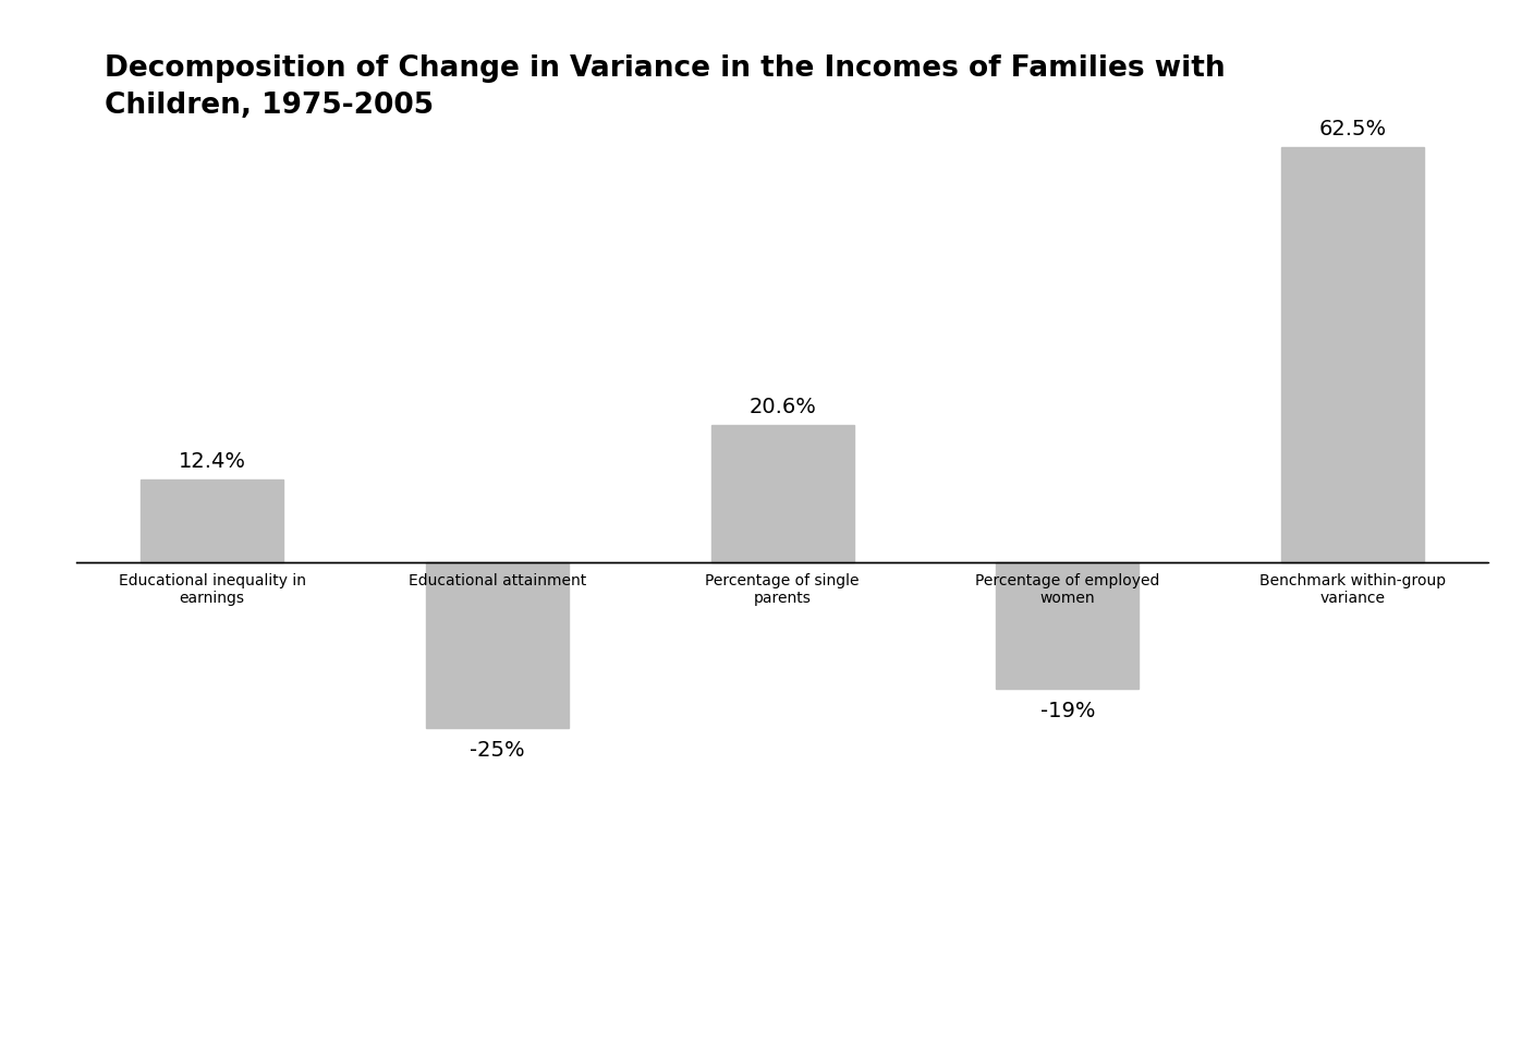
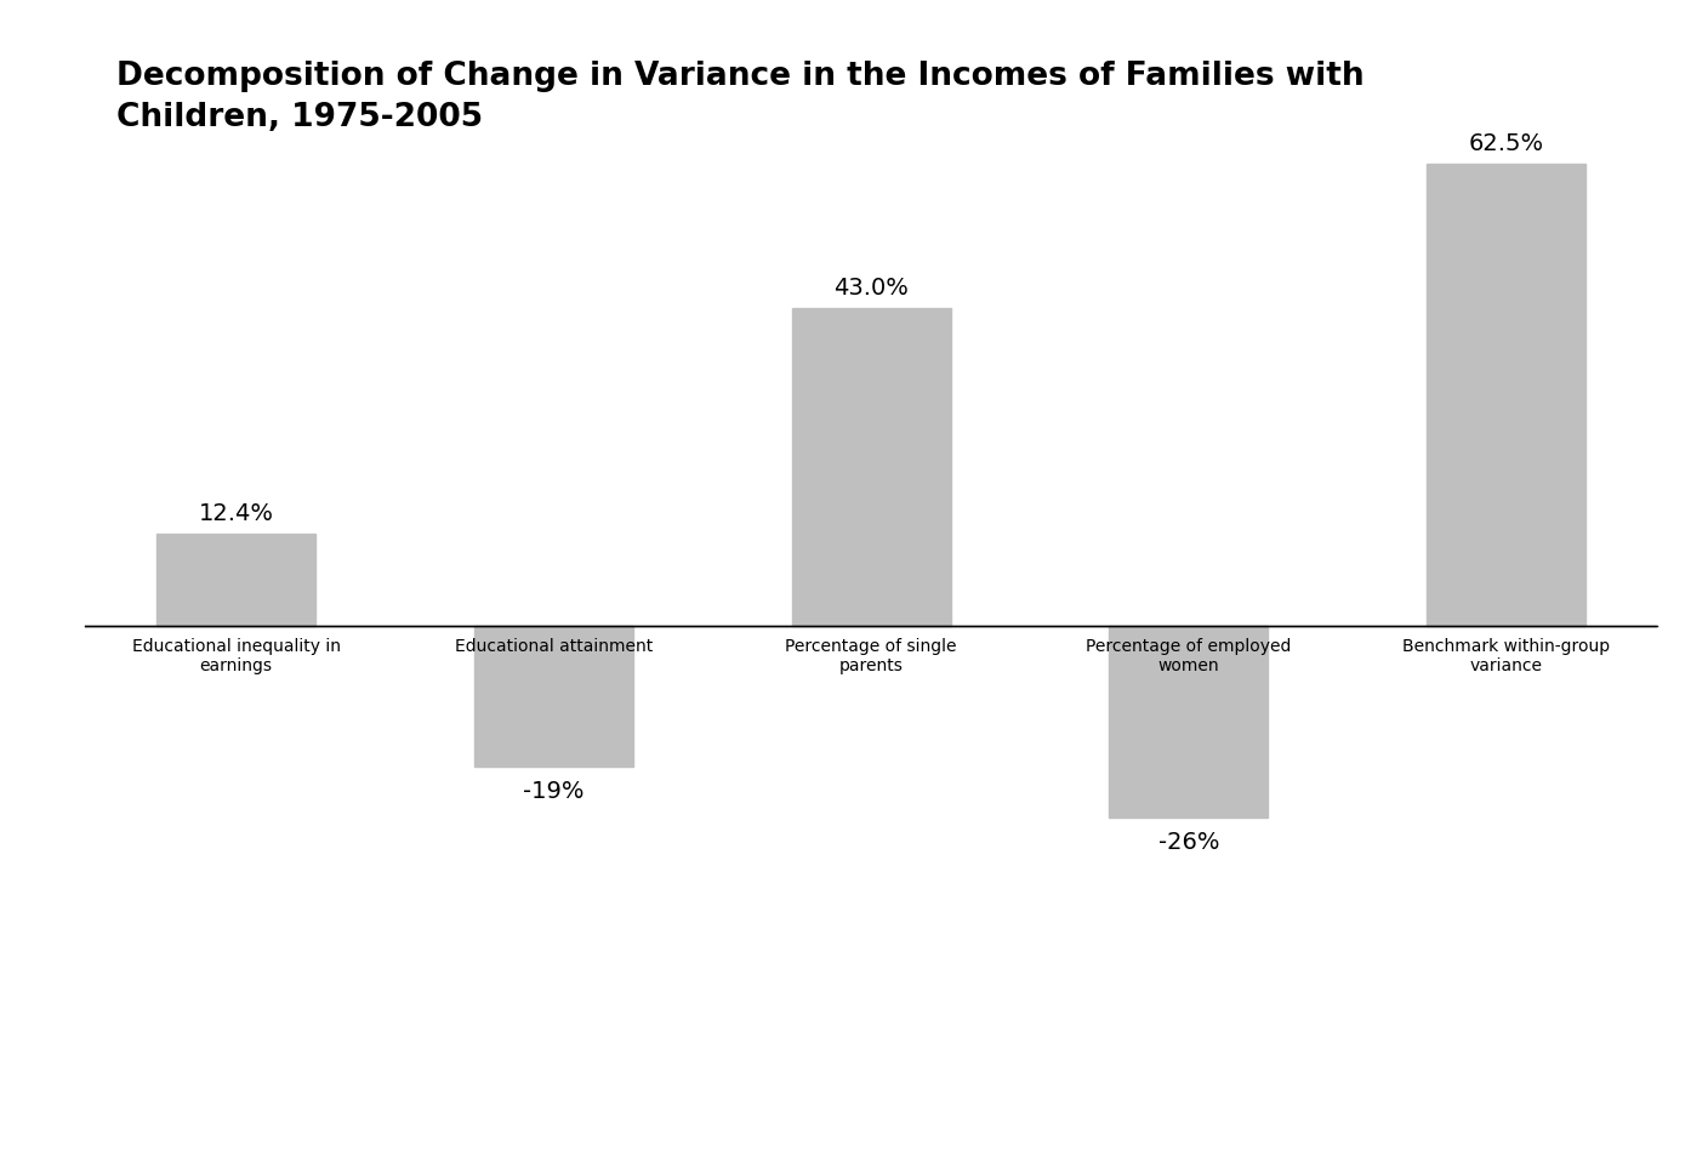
Educational attainment: -25% -> -19%
Percentage of single parents: 20.6% -> 43.0%
Percentage of employed women: -19% -> -26%
